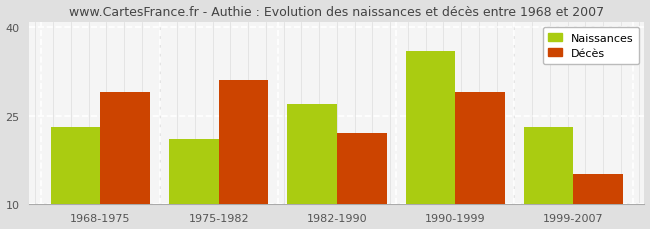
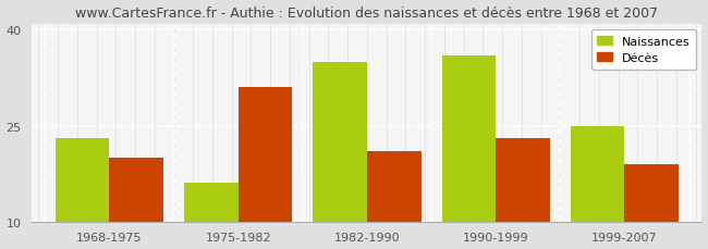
Décès/1968-1975: 29 -> 20
Naissances/1975-1982: 21 -> 16
Naissances/1982-1990: 27 -> 35
Décès/1982-1990: 22 -> 21
Décès/1990-1999: 29 -> 23
Naissances/1999-2007: 23 -> 25
Décès/1999-2007: 15 -> 19
